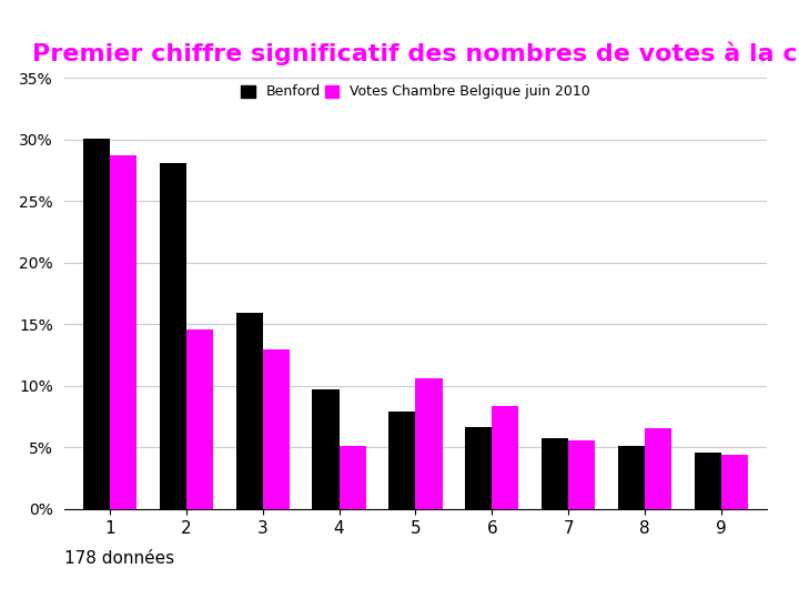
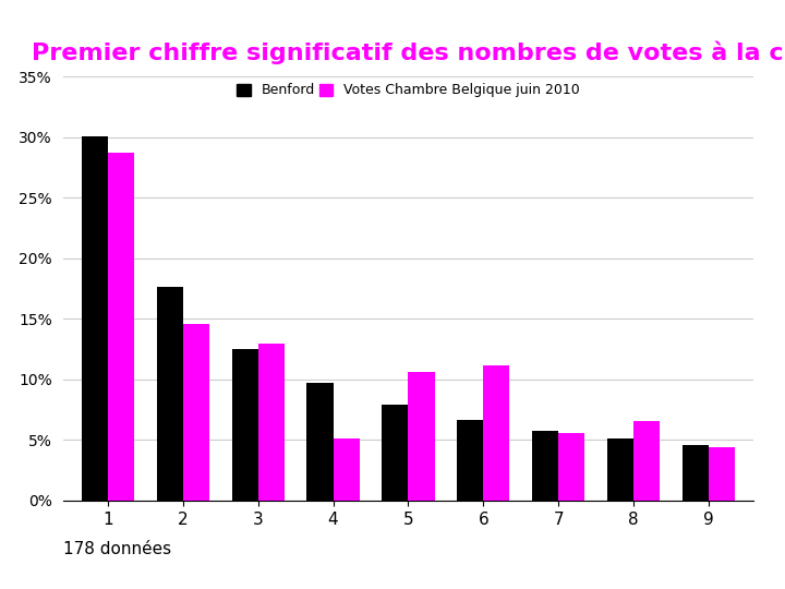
Benford/2: 28.1% -> 17.6%
Benford/3: 15.9% -> 12.5%
Votes Chambre Belgique juin 2010/6: 8.4% -> 11.2%
